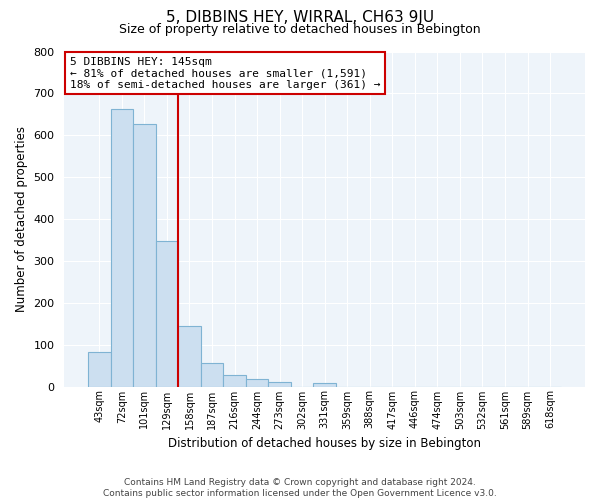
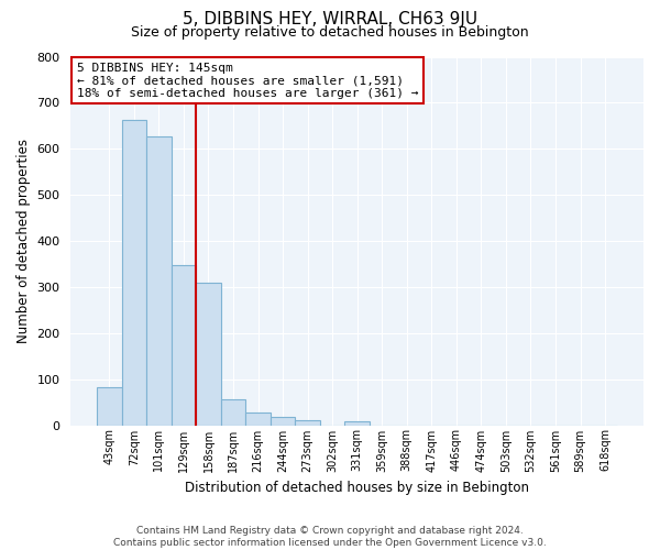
158sqm: 145 -> 310
